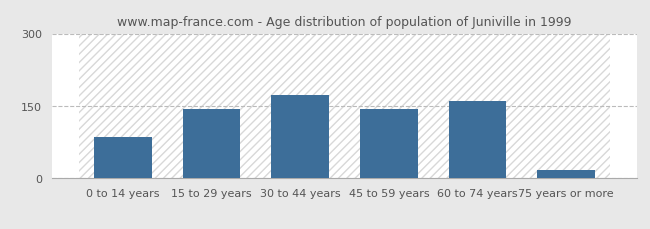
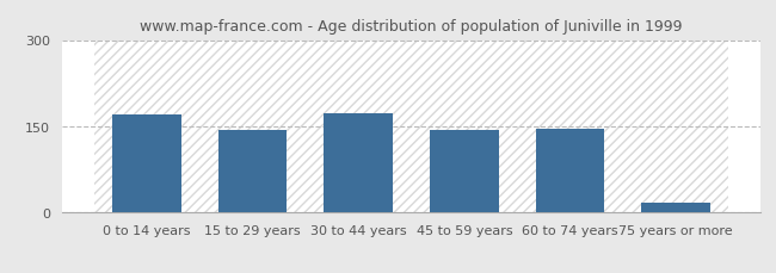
0 to 14 years: 85 -> 170
60 to 74 years: 160 -> 145
